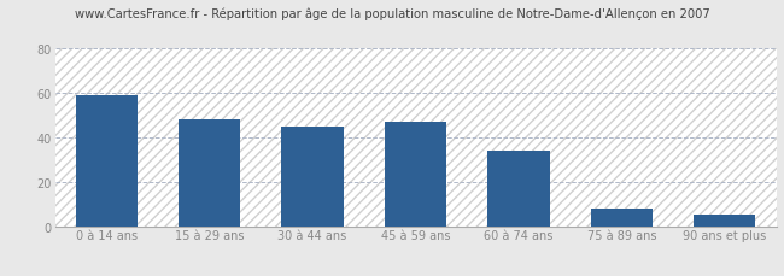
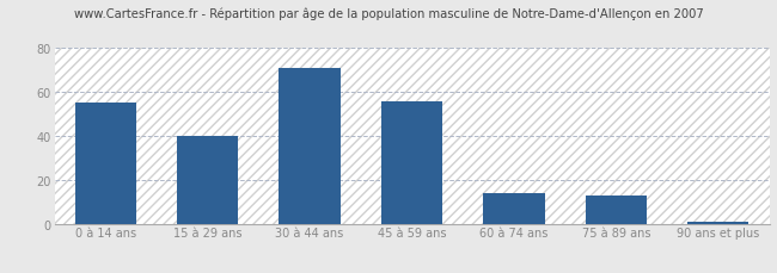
0 à 14 ans: 59 -> 55
15 à 29 ans: 48 -> 40
30 à 44 ans: 45 -> 71
45 à 59 ans: 47 -> 56
60 à 74 ans: 34 -> 14
75 à 89 ans: 8 -> 13
90 ans et plus: 5 -> 1
